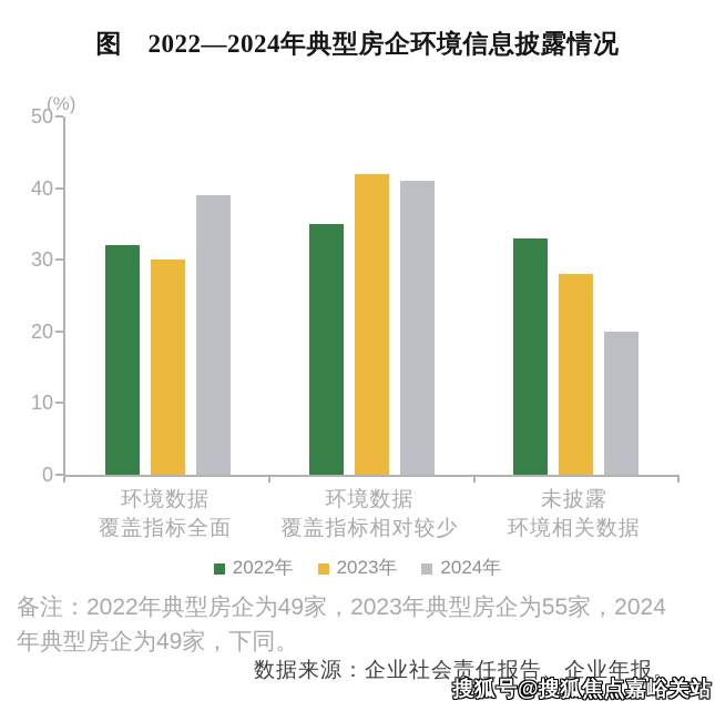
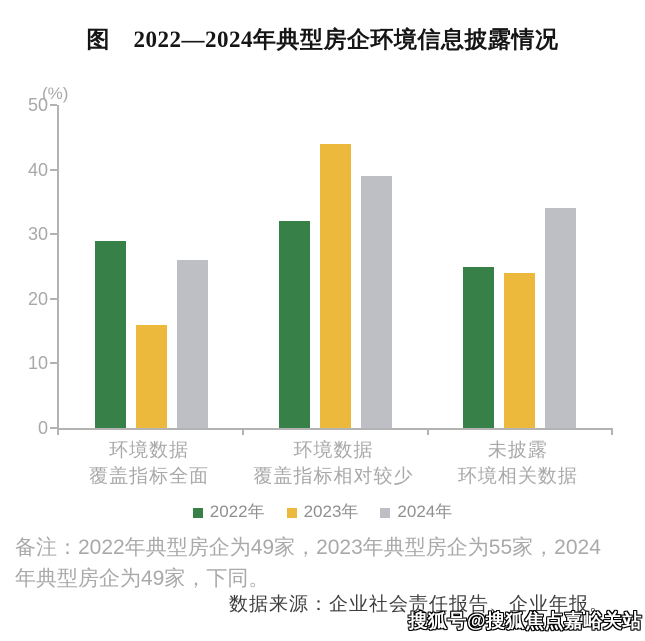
2022年/环境数据 覆盖指标全面: 32 -> 29
2023年/环境数据 覆盖指标全面: 30 -> 16
2024年/环境数据 覆盖指标全面: 39 -> 26
2022年/环境数据 覆盖指标相对较少: 35 -> 32
2023年/环境数据 覆盖指标相对较少: 42 -> 44
2024年/环境数据 覆盖指标相对较少: 41 -> 39
2022年/未披露 环境相关数据: 33 -> 25
2023年/未披露 环境相关数据: 28 -> 24
2024年/未披露 环境相关数据: 20 -> 34
